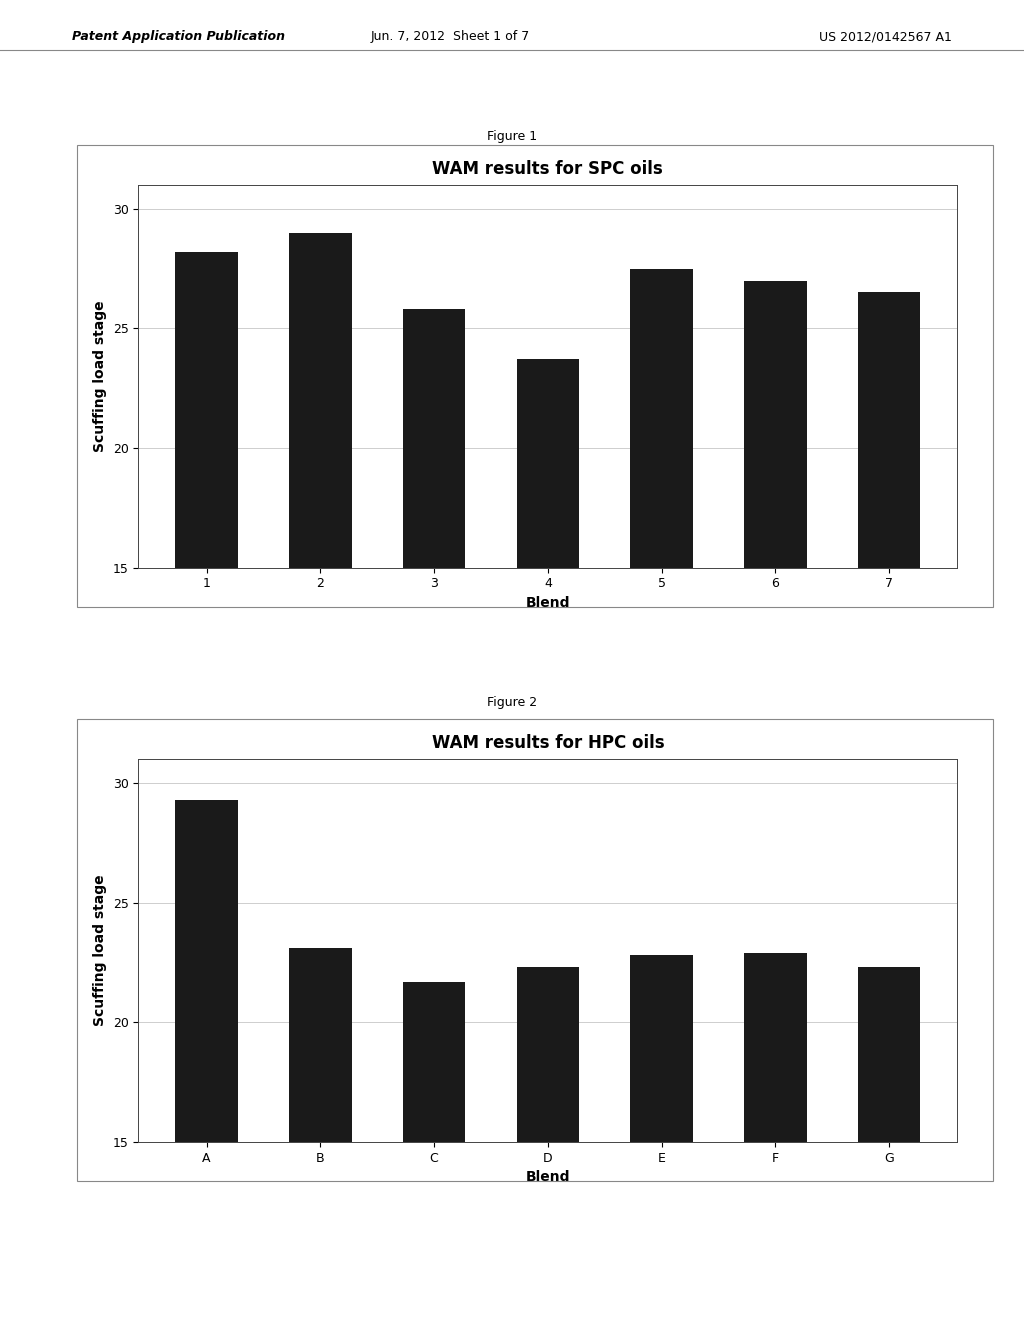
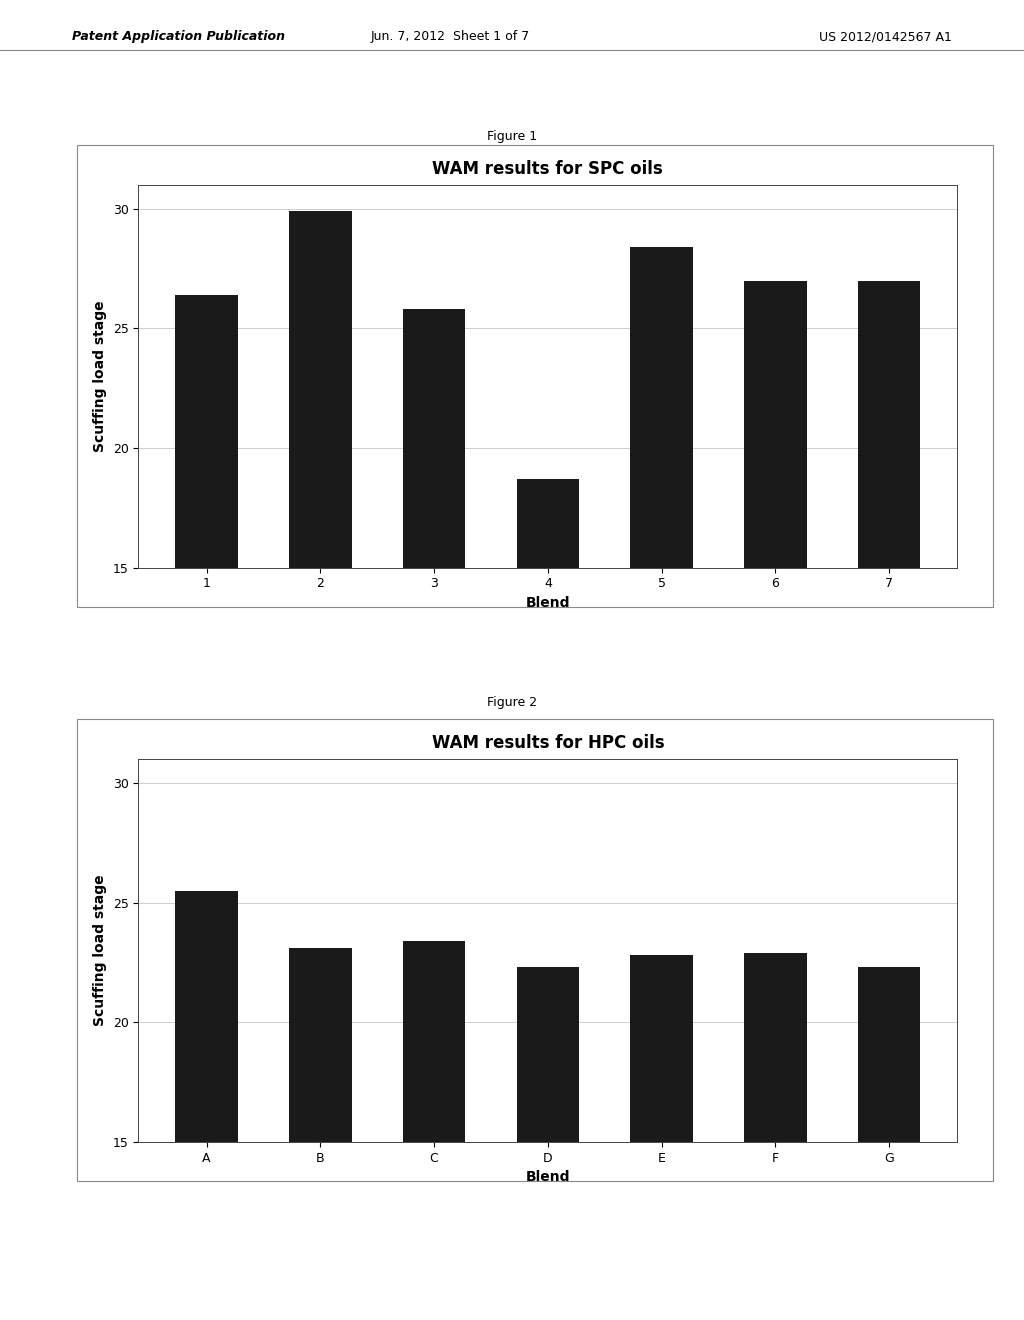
WAM results for SPC oils/1: 28.2 -> 26.4
WAM results for SPC oils/2: 29.0 -> 29.9
WAM results for SPC oils/4: 23.7 -> 18.7
WAM results for SPC oils/5: 27.5 -> 28.4
WAM results for SPC oils/7: 26.5 -> 27.0
WAM results for HPC oils/A: 29.3 -> 25.5
WAM results for HPC oils/C: 21.7 -> 23.4
